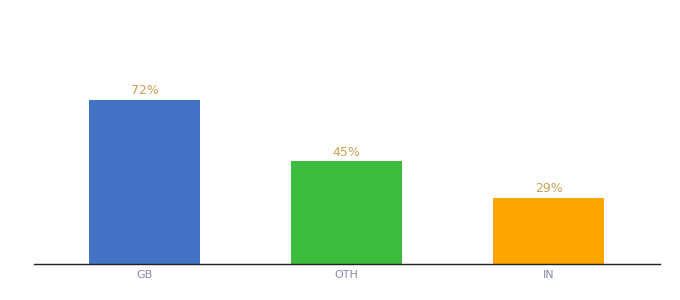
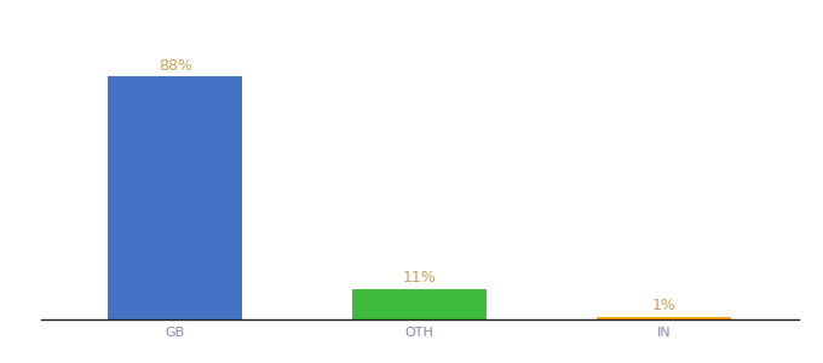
GB: 72% -> 88%
OTH: 45% -> 11%
IN: 29% -> 1%
